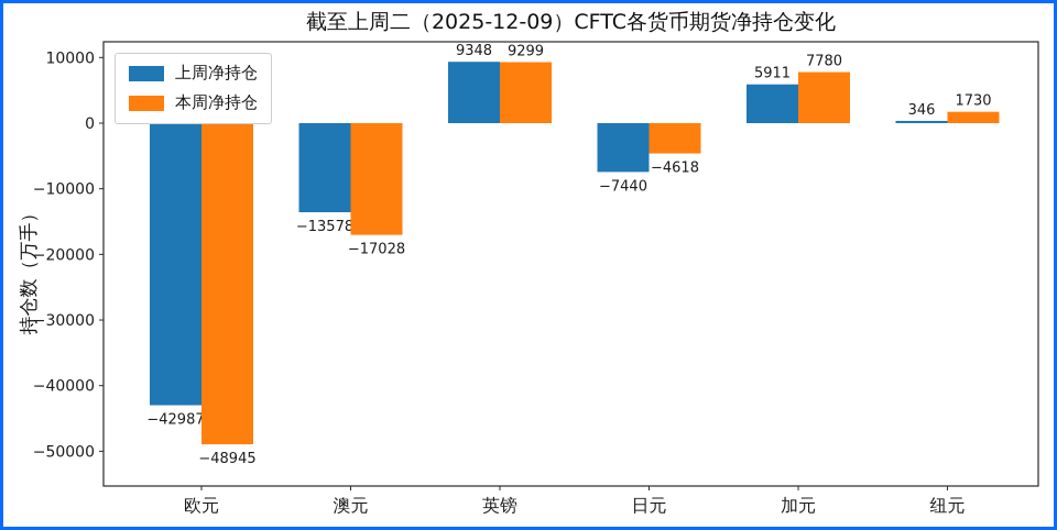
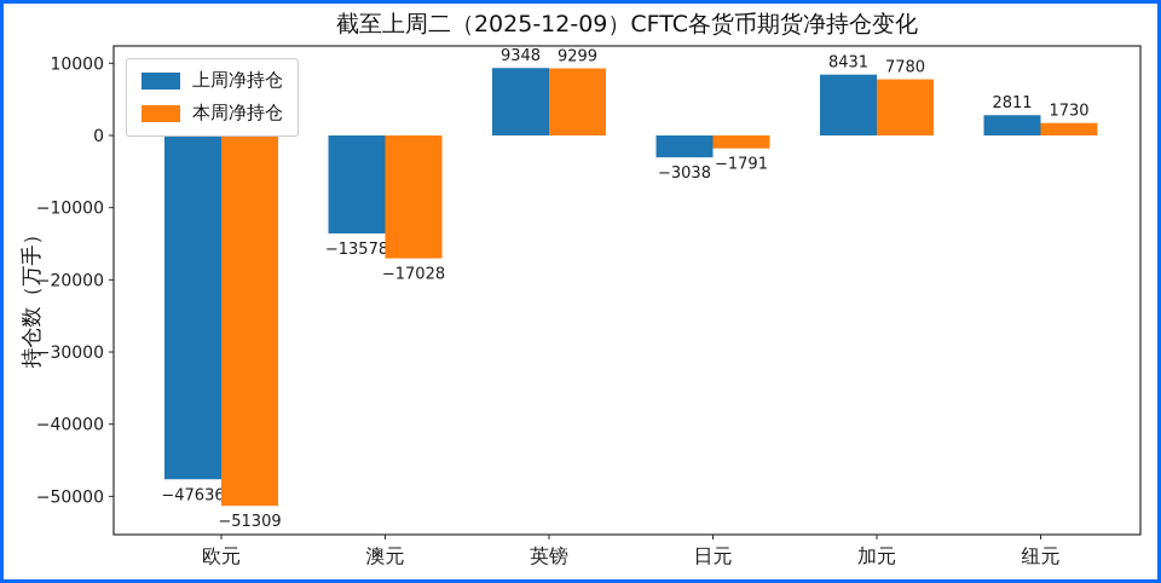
上周净持仓/欧元: −42987 -> −47636
本周净持仓/欧元: −48945 -> −51309
上周净持仓/日元: −7440 -> −3038
本周净持仓/日元: −4618 -> −1791
上周净持仓/加元: 5911 -> 8431
上周净持仓/纽元: 346 -> 2811
